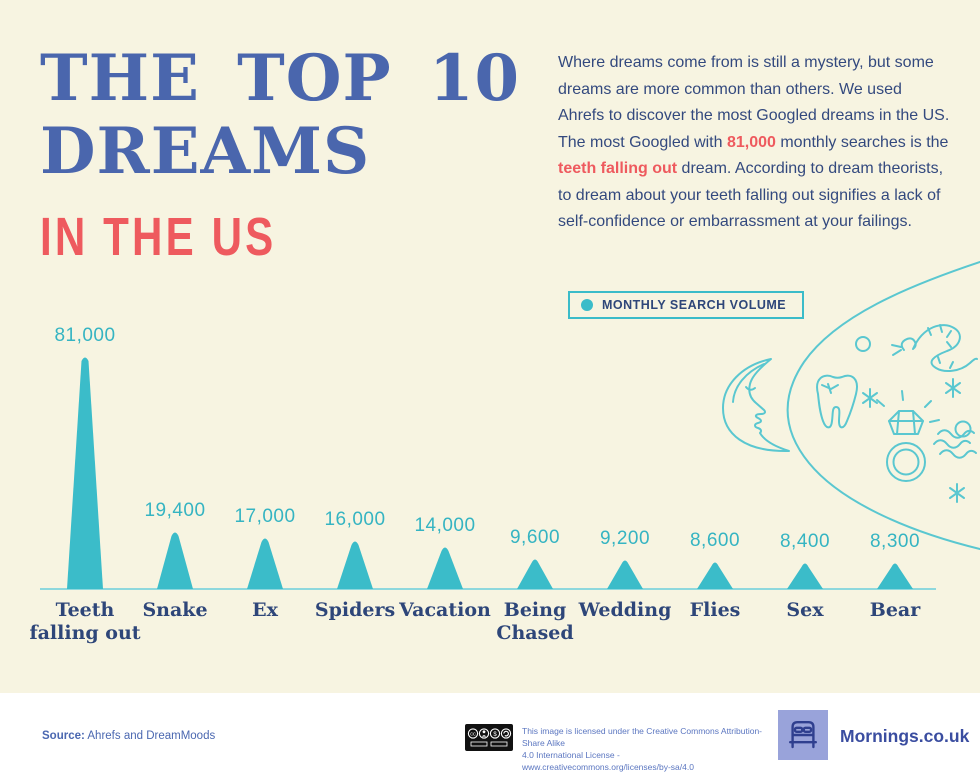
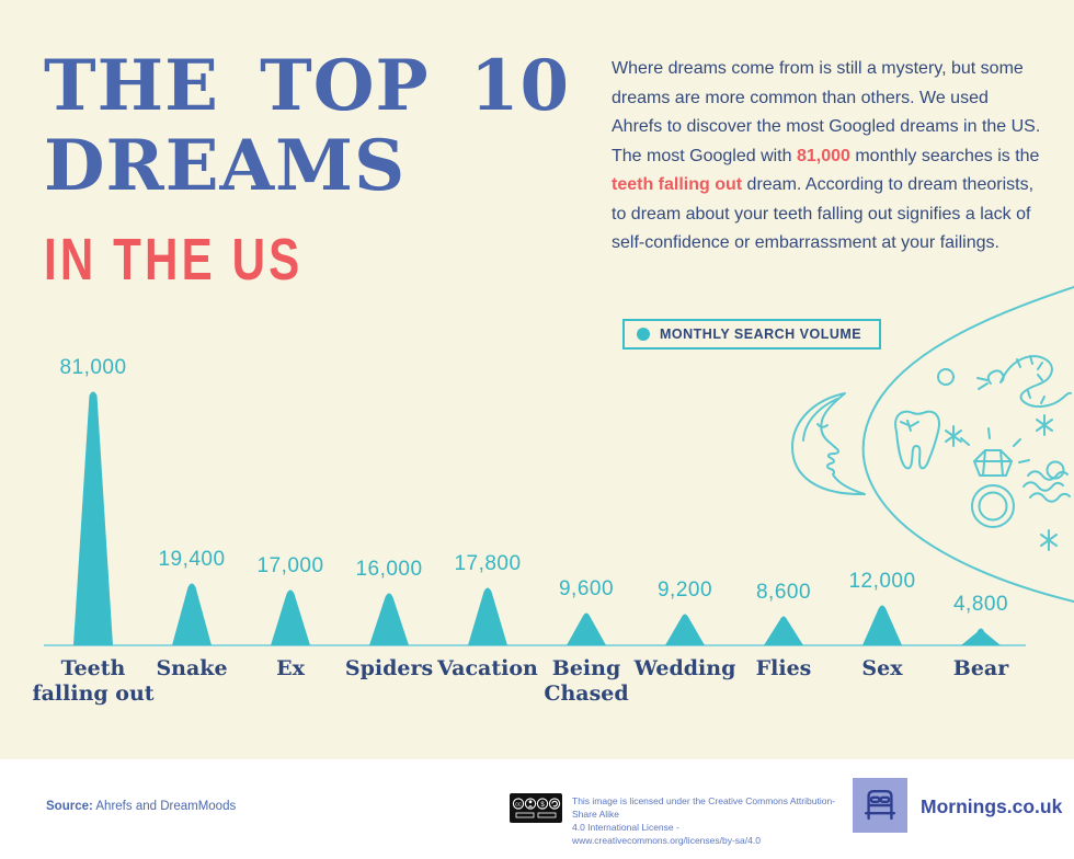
Vacation: 14,000 -> 17,800
Sex: 8,400 -> 12,000
Bear: 8,300 -> 4,800
